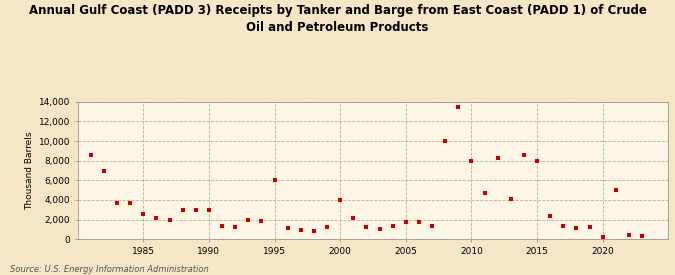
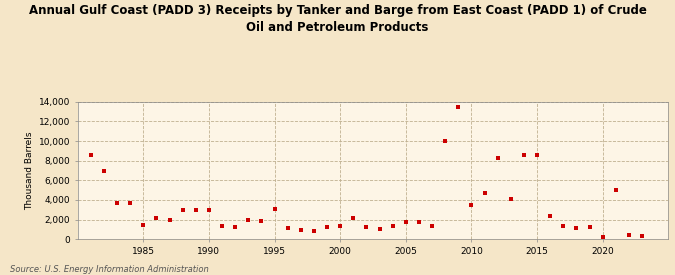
1985: 2,600 -> 1,500
1995: 6,000 -> 3,100
2000: 4,000 -> 1,400
2010: 8,000 -> 3,500
2015: 8,000 -> 8,600
